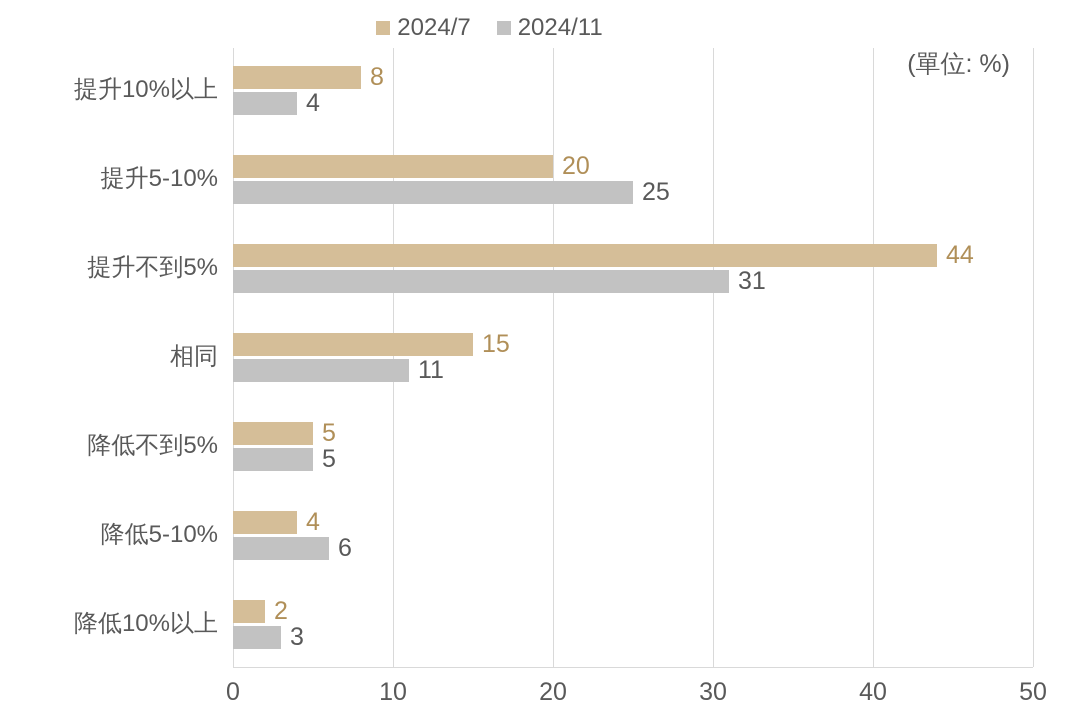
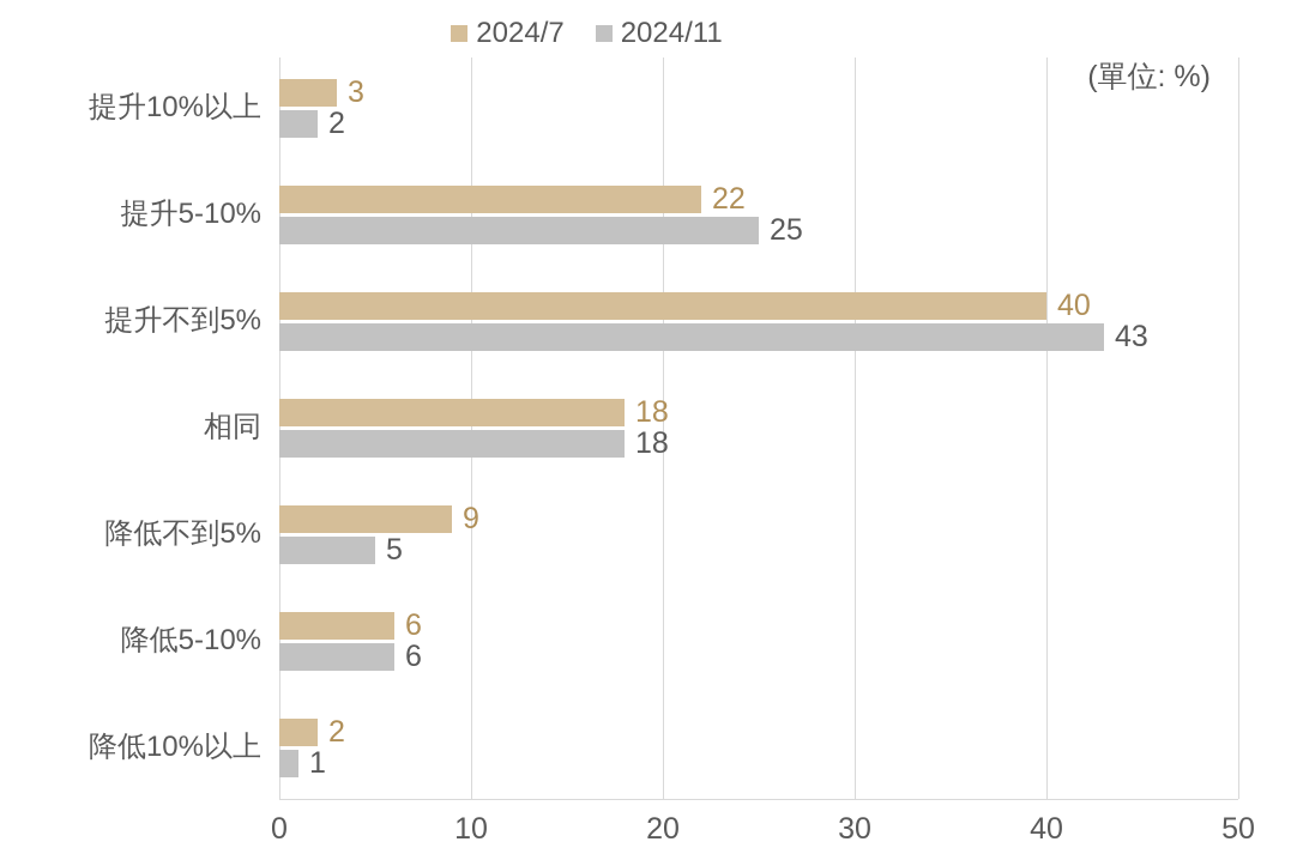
2024/7/提升10%以上: 8 -> 3
2024/11/提升10%以上: 4 -> 2
2024/7/提升5-10%: 20 -> 22
2024/7/提升不到5%: 44 -> 40
2024/11/提升不到5%: 31 -> 43
2024/7/相同: 15 -> 18
2024/11/相同: 11 -> 18
2024/7/降低不到5%: 5 -> 9
2024/7/降低5-10%: 4 -> 6
2024/11/降低10%以上: 3 -> 1
